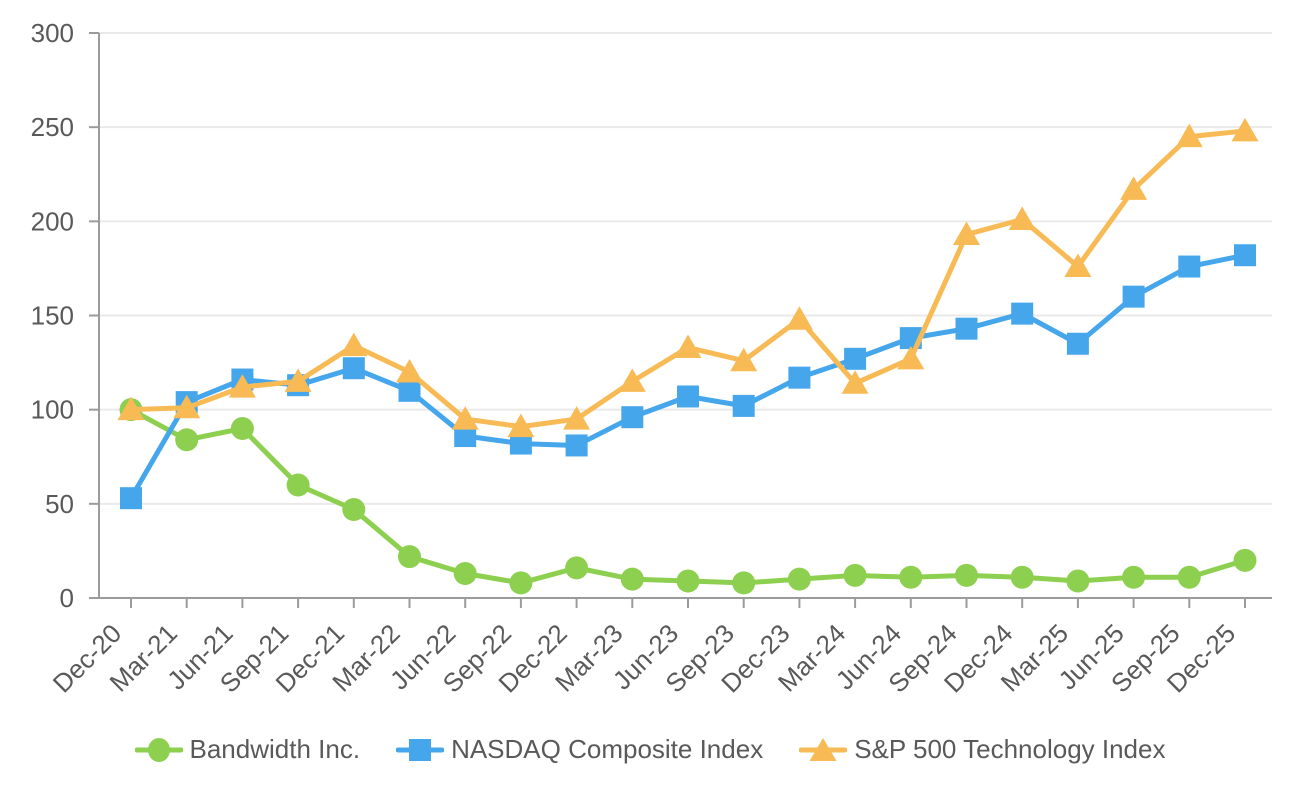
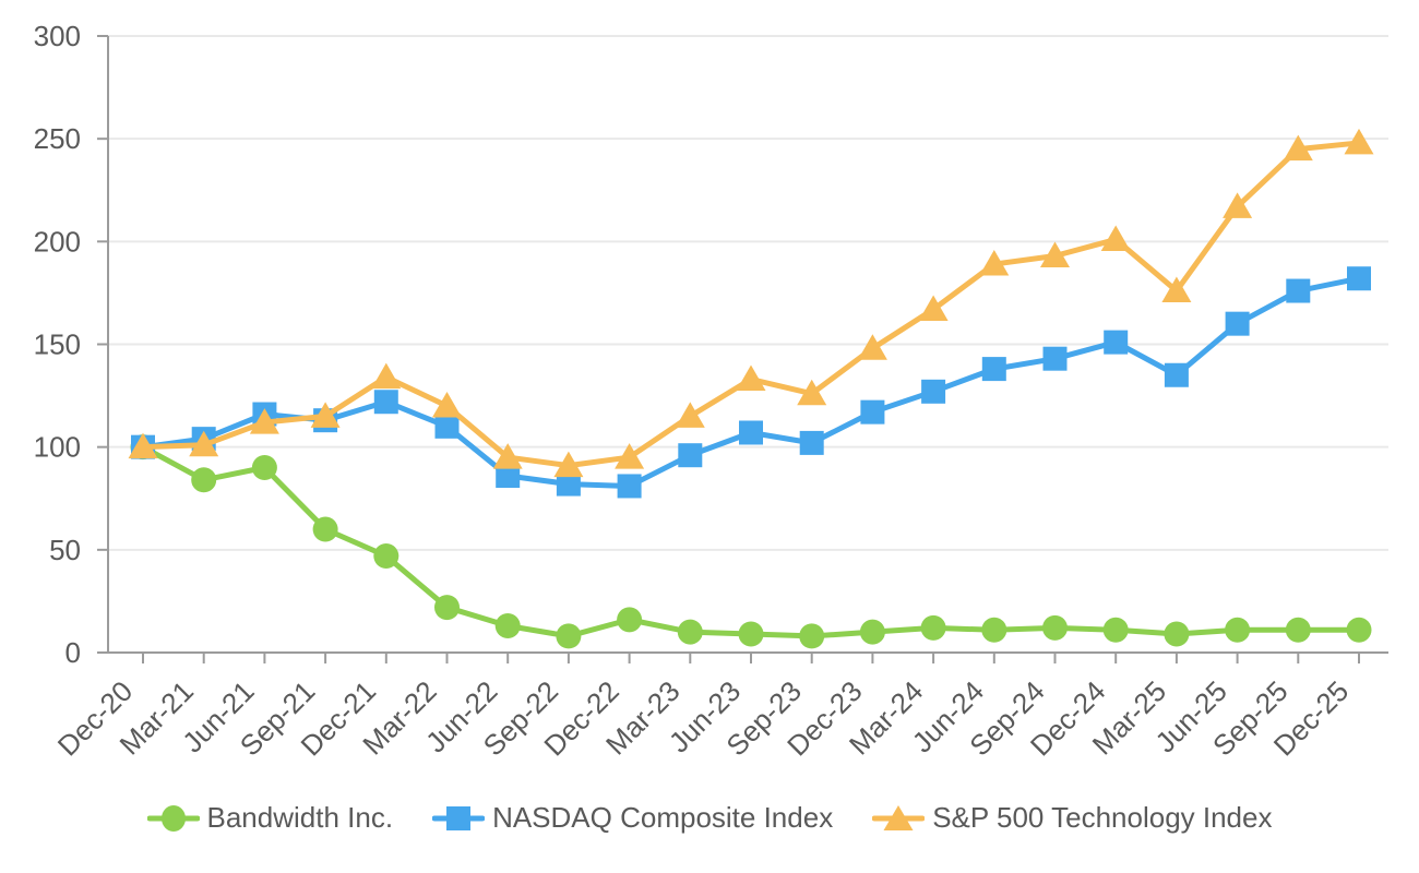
NASDAQ Composite Index/Dec-20: 53 -> 100
S&P 500 Technology Index/Mar-24: 114 -> 167
S&P 500 Technology Index/Jun-24: 127 -> 189
Bandwidth Inc./Dec-25: 20 -> 11
